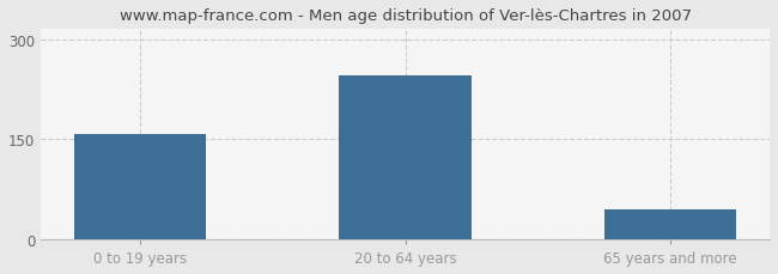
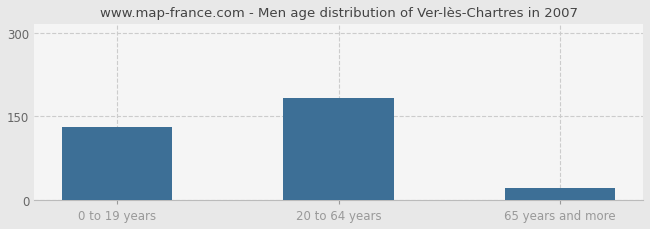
0 to 19 years: 158 -> 130
20 to 64 years: 246 -> 182
65 years and more: 44 -> 22
